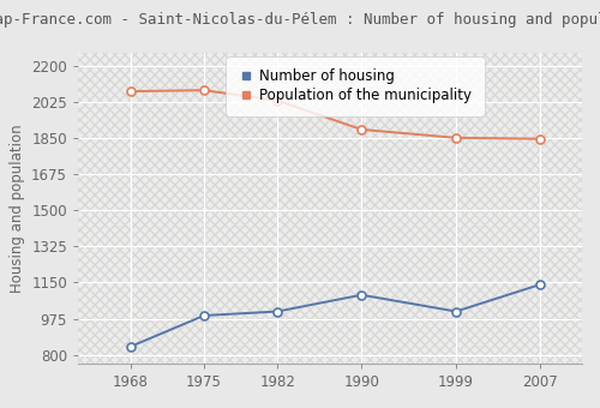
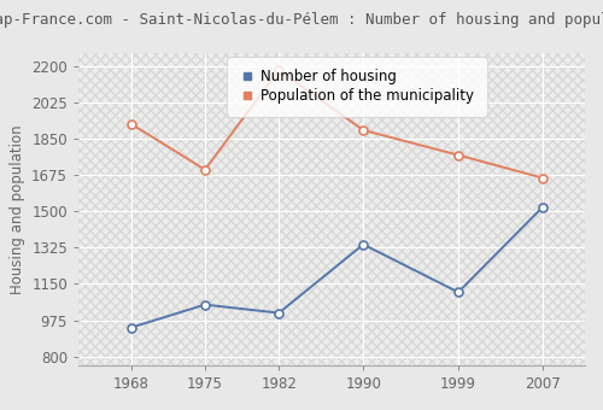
Number of housing/1968: 840 -> 940
Population of the municipality/1968: 2080 -> 1920
Number of housing/1975: 990 -> 1050
Population of the municipality/1975: 2080 -> 1700
Population of the municipality/1982: 2030 -> 2180
Number of housing/1990: 1090 -> 1340
Number of housing/1999: 1010 -> 1110
Population of the municipality/1999: 1850 -> 1770
Number of housing/2007: 1140 -> 1520
Population of the municipality/2007: 1840 -> 1660
